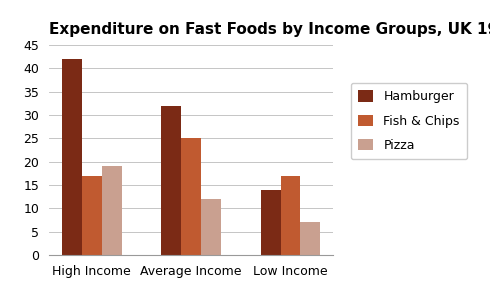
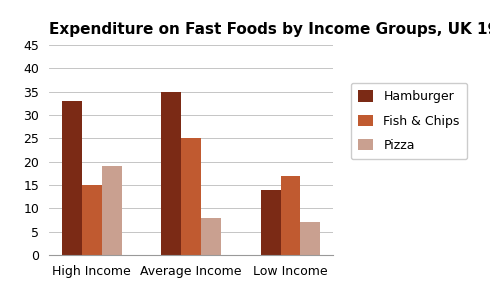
Hamburger/High Income: 42 -> 33
Fish & Chips/High Income: 17 -> 15
Hamburger/Average Income: 32 -> 35
Pizza/Average Income: 12 -> 8
